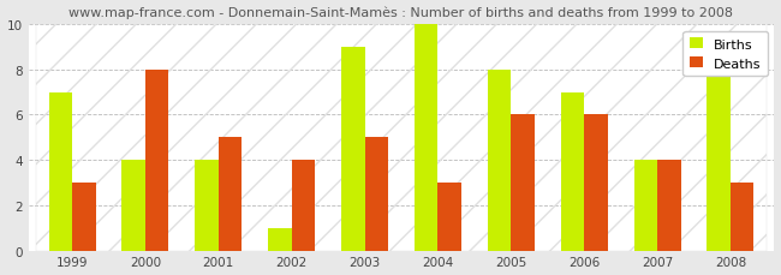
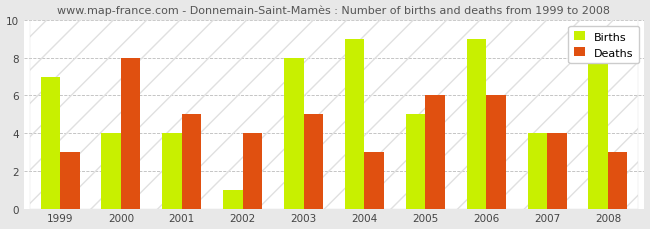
Births/2003: 9 -> 8
Births/2004: 10 -> 9
Births/2005: 8 -> 5
Births/2006: 7 -> 9
